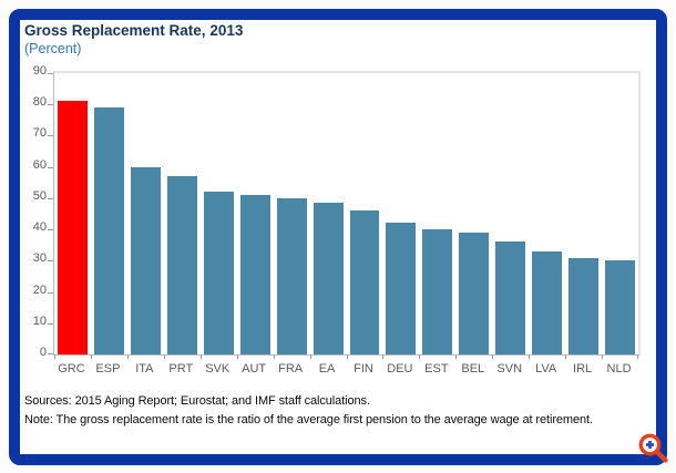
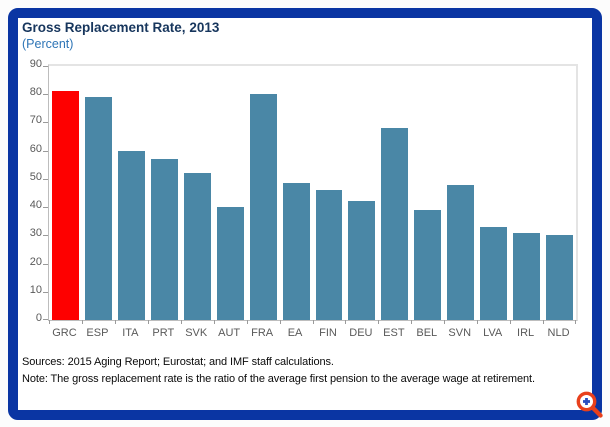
AUT: 51 -> 40
FRA: 50 -> 80
EST: 40 -> 68
SVN: 36 -> 48
